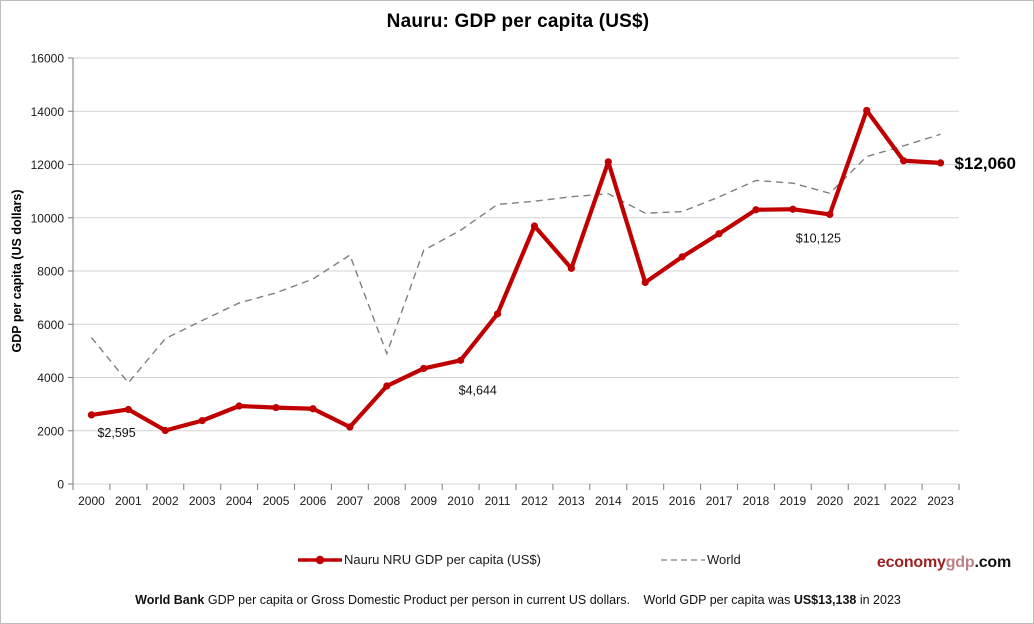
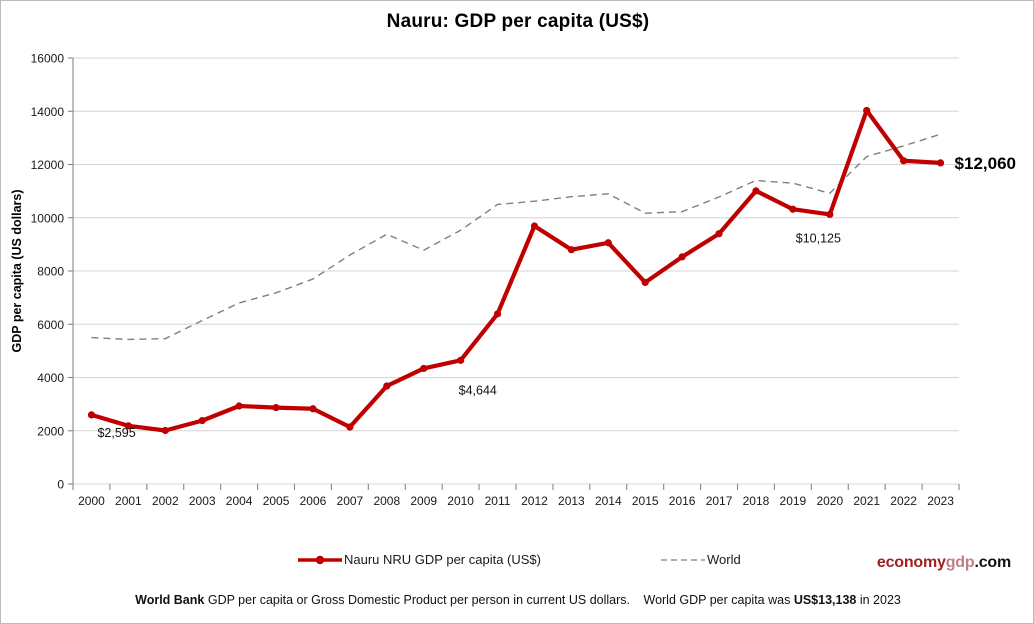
Nauru NRU GDP per capita (US$)/2001: 2800 -> 2200
World/2001: 3800 -> 5400
World/2008: 4900 -> 9400
Nauru NRU GDP per capita (US$)/2013: 8100 -> 8800
Nauru NRU GDP per capita (US$)/2014: 12100 -> 9100
Nauru NRU GDP per capita (US$)/2018: 10300 -> 11000
